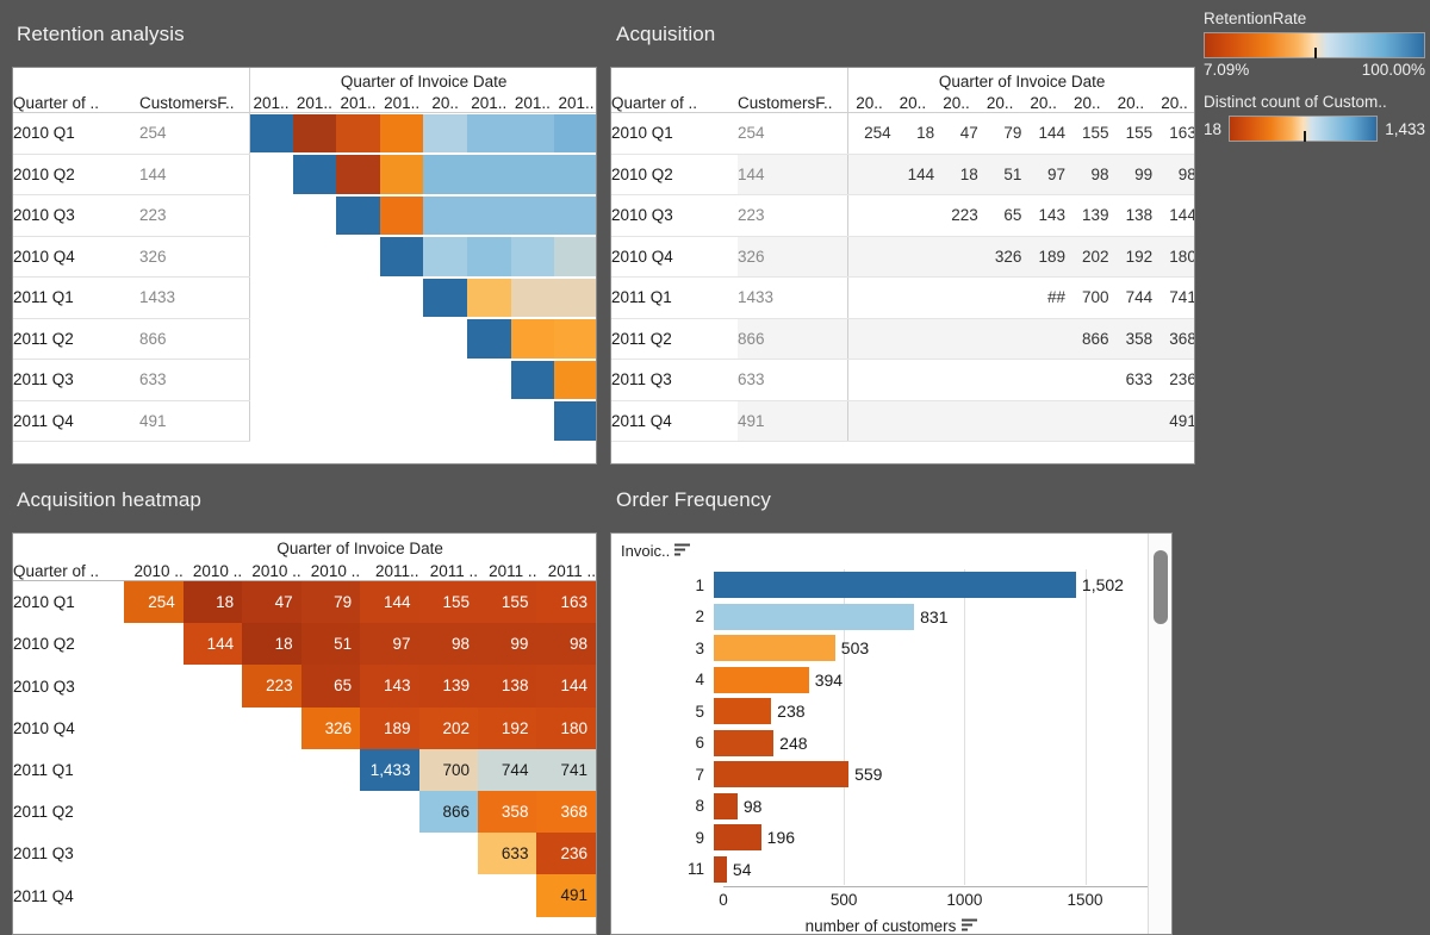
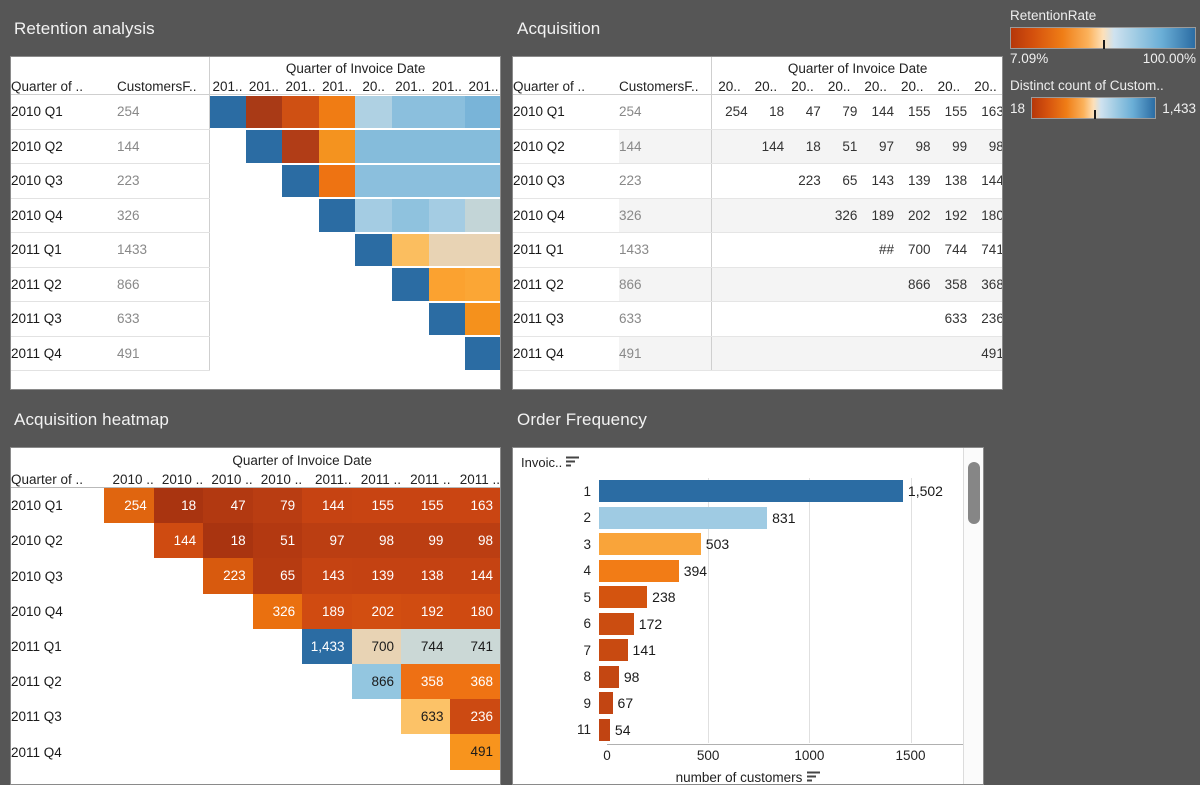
Order Frequency/6: 248 -> 172
Order Frequency/7: 559 -> 141
Order Frequency/9: 196 -> 67
